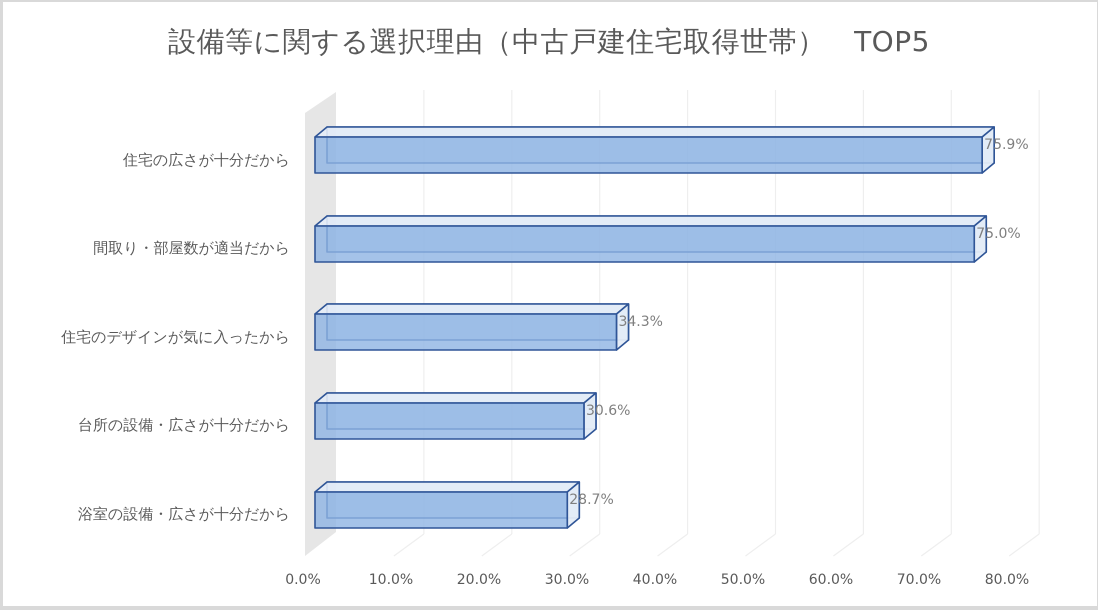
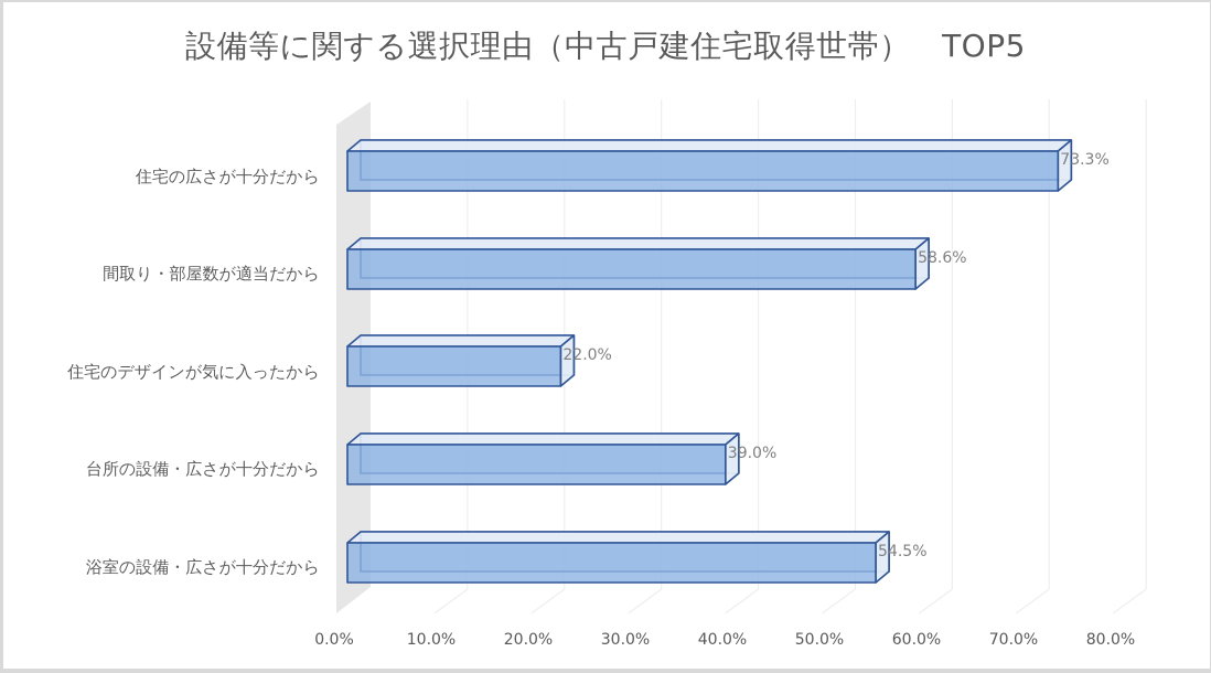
住宅の広さが十分だから: 75.9% -> 73.3%
間取り・部屋数が適当だから: 75.0% -> 58.6%
住宅のデザインが気に入ったから: 34.3% -> 22.0%
台所の設備・広さが十分だから: 30.6% -> 39.0%
浴室の設備・広さが十分だから: 28.7% -> 54.5%
